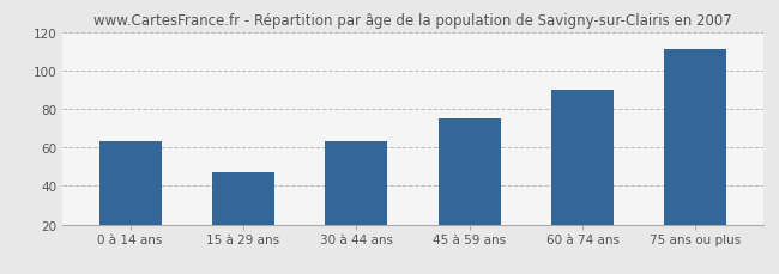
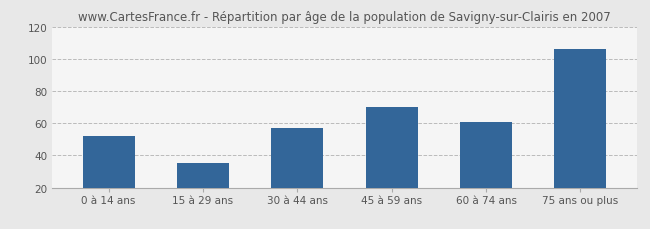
0 à 14 ans: 63 -> 52
15 à 29 ans: 47 -> 35
30 à 44 ans: 63 -> 57
45 à 59 ans: 75 -> 70
60 à 74 ans: 90 -> 61
75 ans ou plus: 111 -> 106
